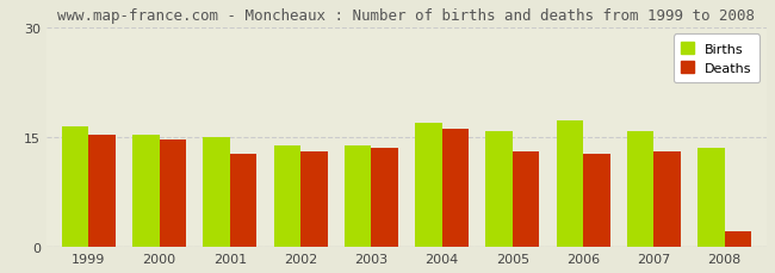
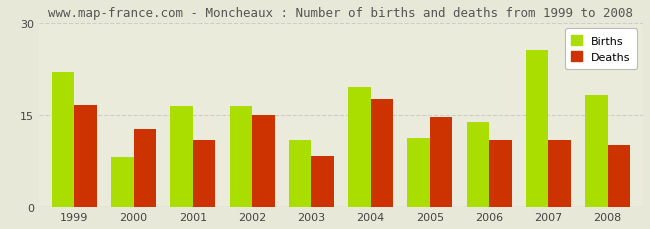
Births/1999: 16.5 -> 22.0
Deaths/1999: 15.4 -> 16.6
Births/2000: 15.4 -> 8.2
Deaths/2000: 14.6 -> 12.8
Births/2001: 15.0 -> 16.4
Deaths/2001: 12.8 -> 11.0
Births/2002: 13.8 -> 16.4
Deaths/2002: 13.1 -> 15.0
Births/2003: 13.8 -> 11.0
Deaths/2003: 13.5 -> 8.4
Births/2004: 17.0 -> 19.6
Deaths/2004: 16.1 -> 17.6
Births/2005: 15.8 -> 11.2
Deaths/2005: 13.1 -> 14.6
Births/2006: 17.3 -> 13.8
Deaths/2006: 12.8 -> 11.0
Births/2007: 15.8 -> 25.6
Deaths/2007: 13.1 -> 11.0
Births/2008: 13.5 -> 18.2
Deaths/2008: 2.1 -> 10.2
